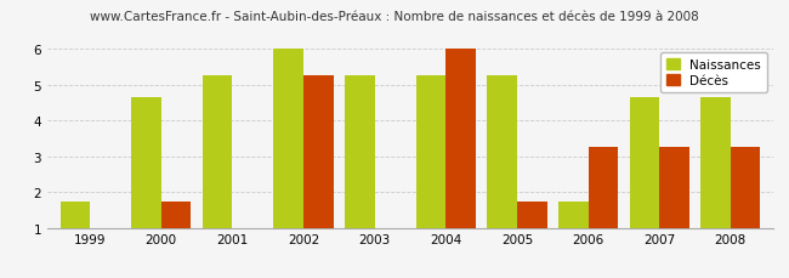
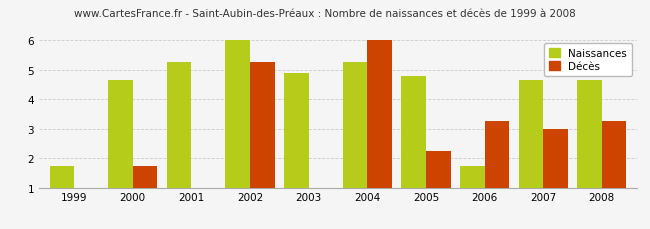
Naissances/2003: 5.25 -> 4.90
Naissances/2005: 5.25 -> 4.80
Décès/2005: 1.75 -> 2.25
Décès/2007: 3.25 -> 3.00
